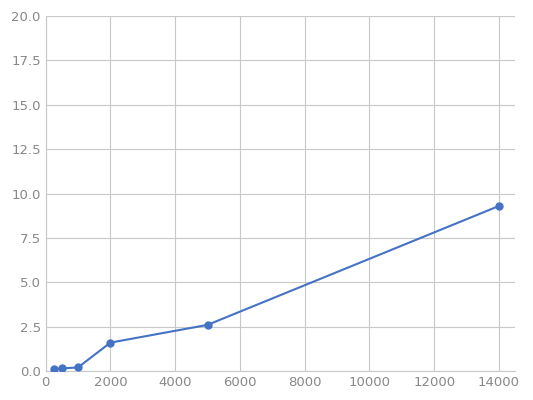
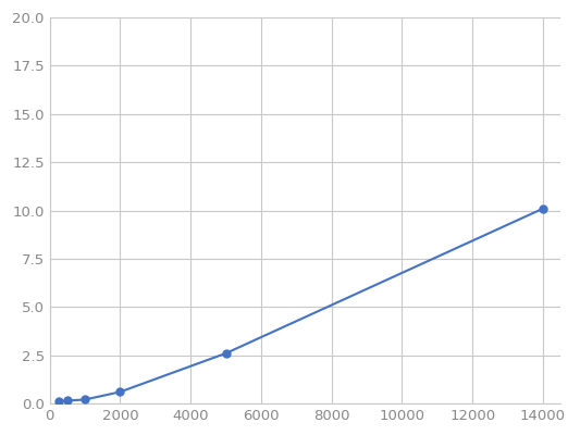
2000: 1.6 -> 0.6
14000: 9.3 -> 10.1
